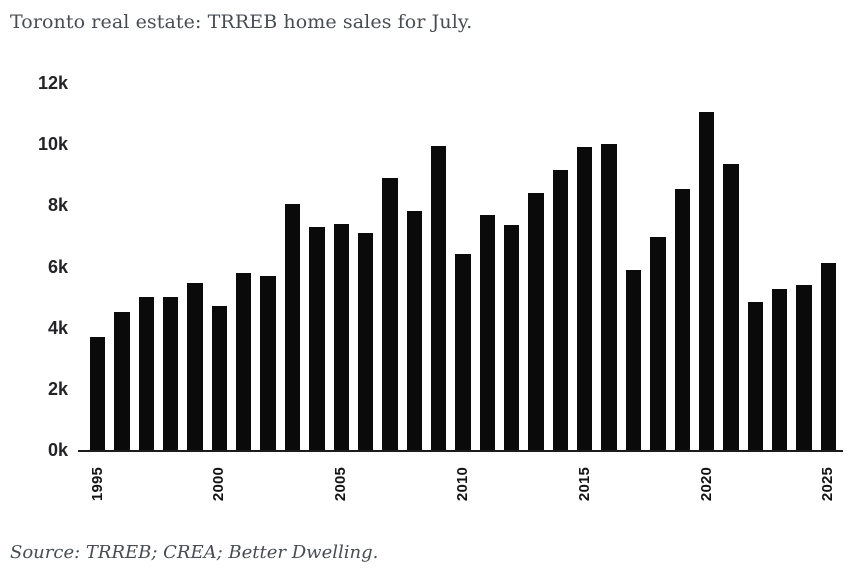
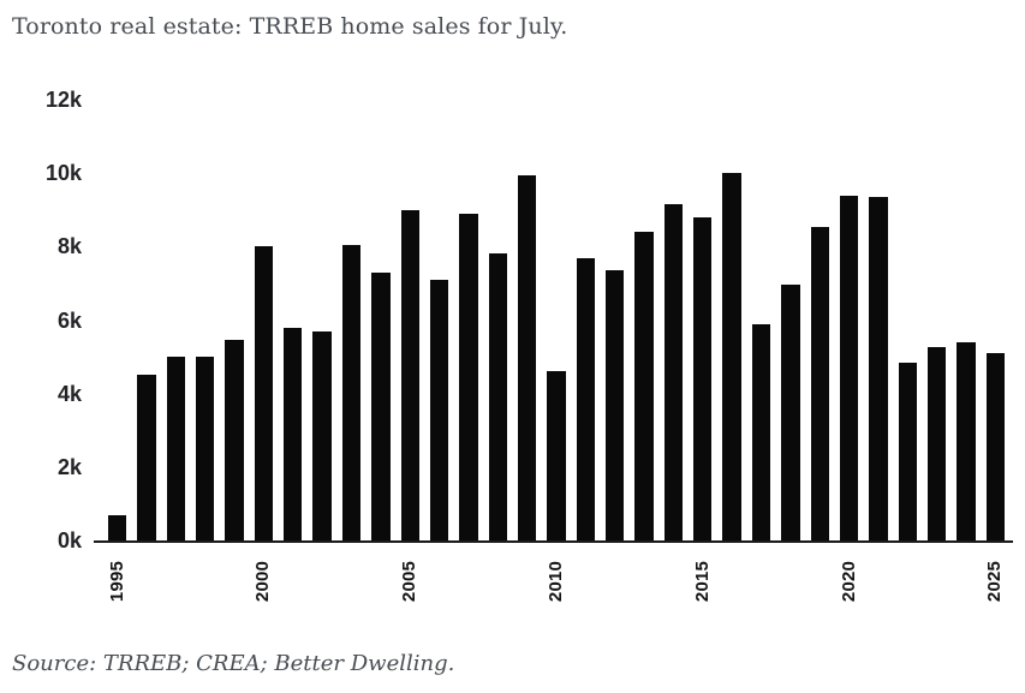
1995: 3.7k -> 0.7k
2000: 4.7k -> 8.0k
2005: 7.4k -> 9.0k
2010: 6.4k -> 4.6k
2015: 9.9k -> 8.8k
2020: 11.0k -> 9.4k
2025: 6.1k -> 5.1k
